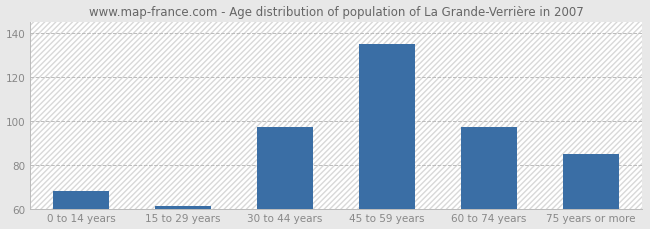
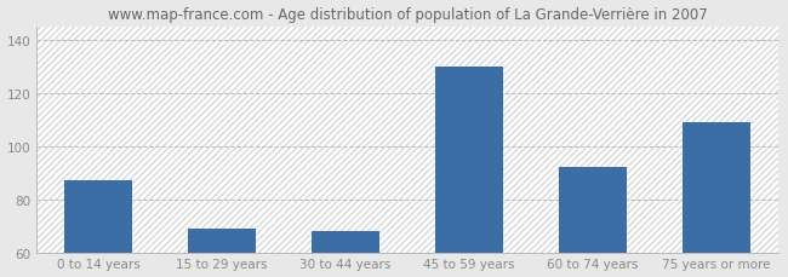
0 to 14 years: 68 -> 87
15 to 29 years: 61 -> 69
30 to 44 years: 97 -> 68
45 to 59 years: 135 -> 130
60 to 74 years: 97 -> 92
75 years or more: 85 -> 109
